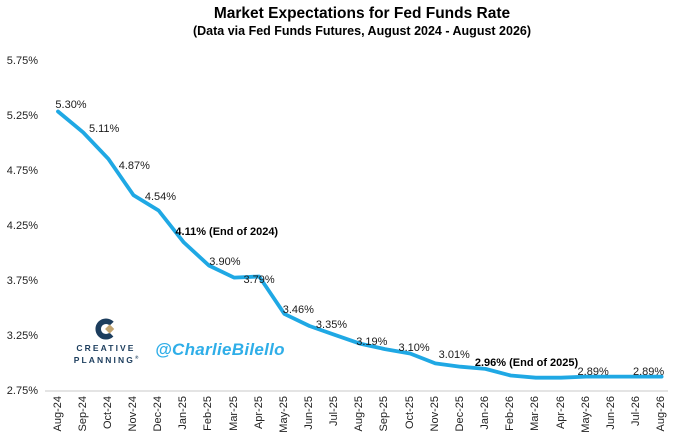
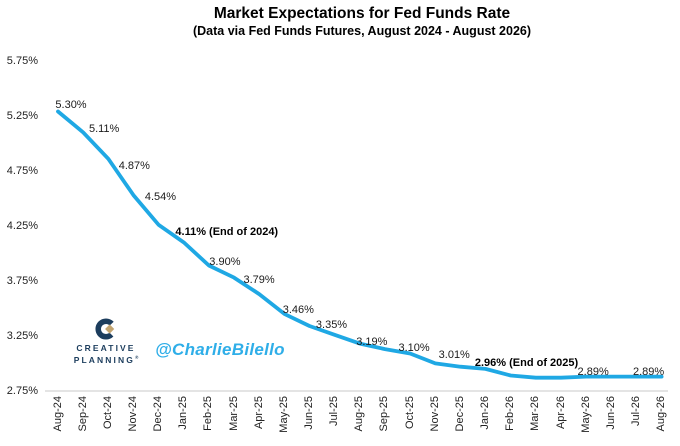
Dec-24: 4.40% -> 4.27%
Apr-25: 3.80% -> 3.64%
